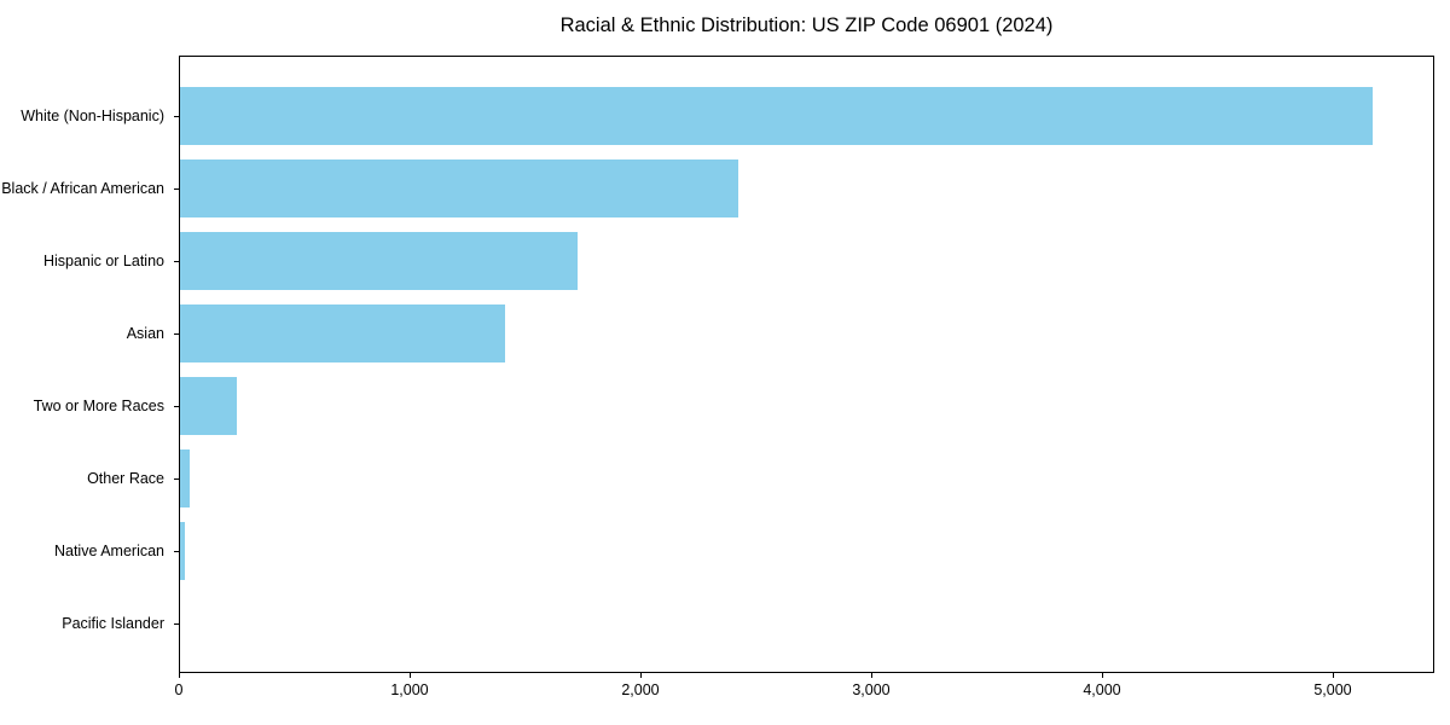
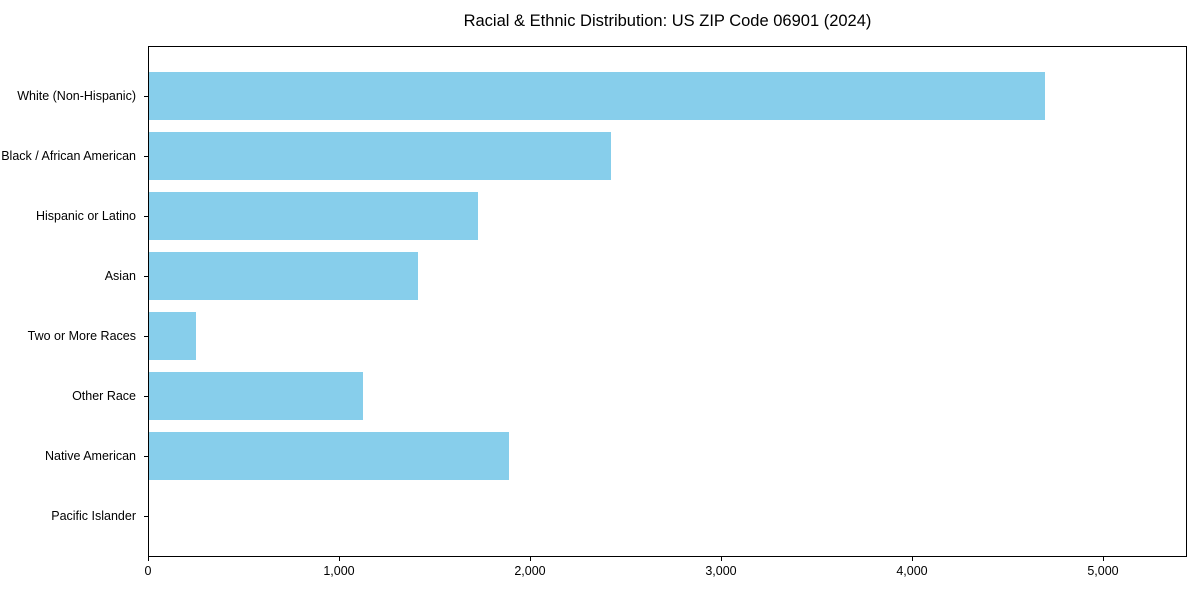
White (Non-Hispanic): 5180 -> 4700
Other Race: 40 -> 1120
Native American: 20 -> 1890
